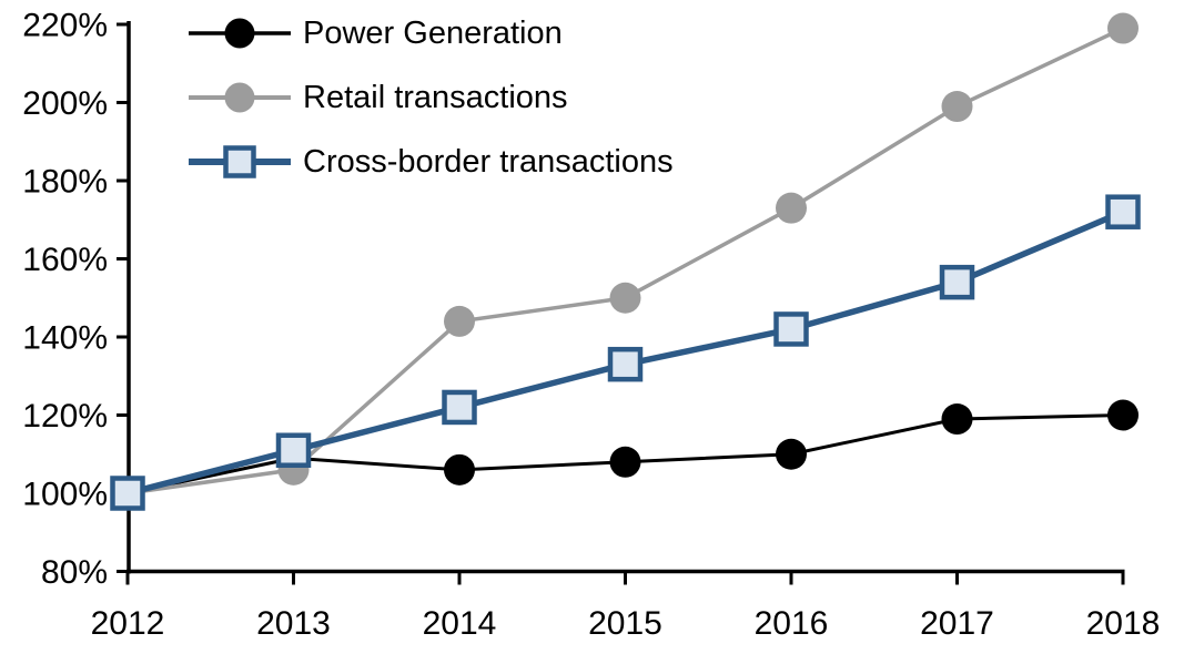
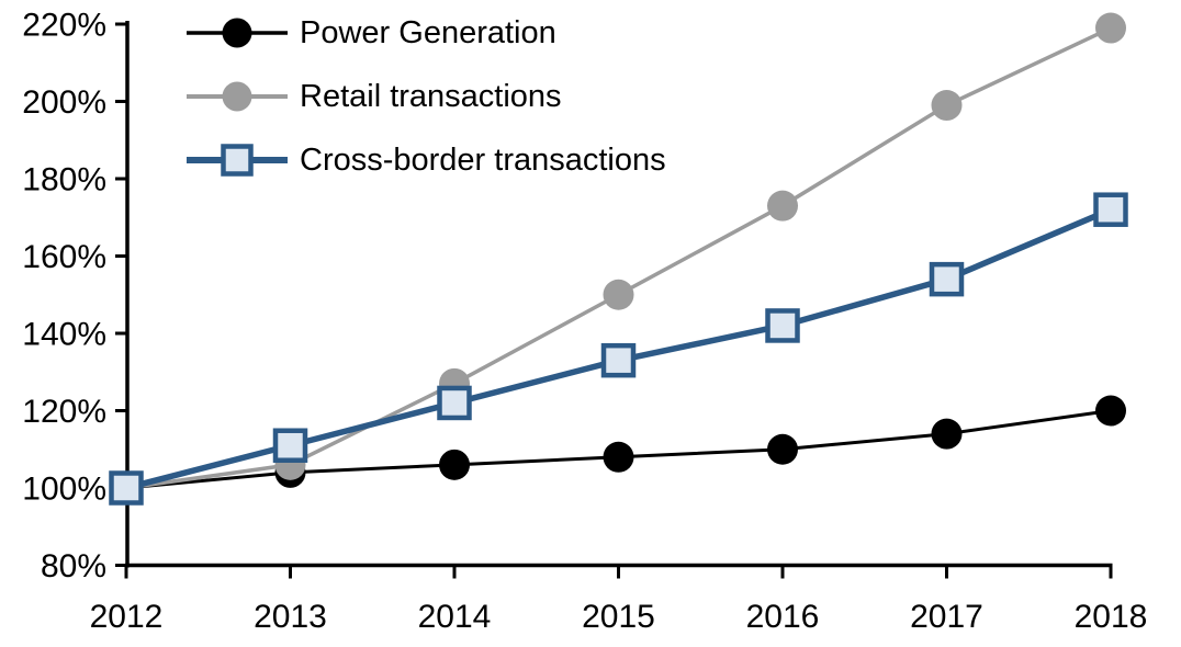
Power Generation/2013: 109% -> 104%
Retail transactions/2014: 144% -> 127%
Power Generation/2017: 119% -> 114%
